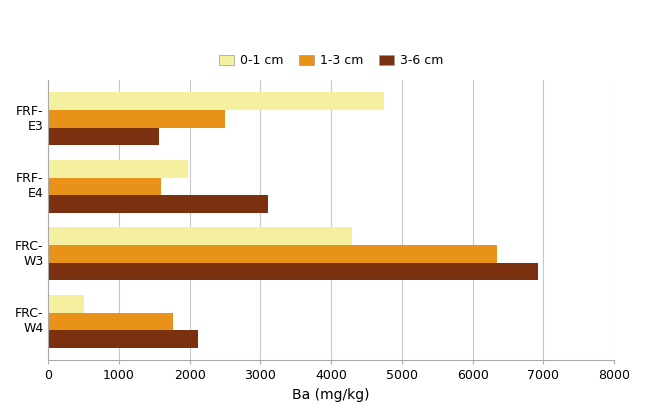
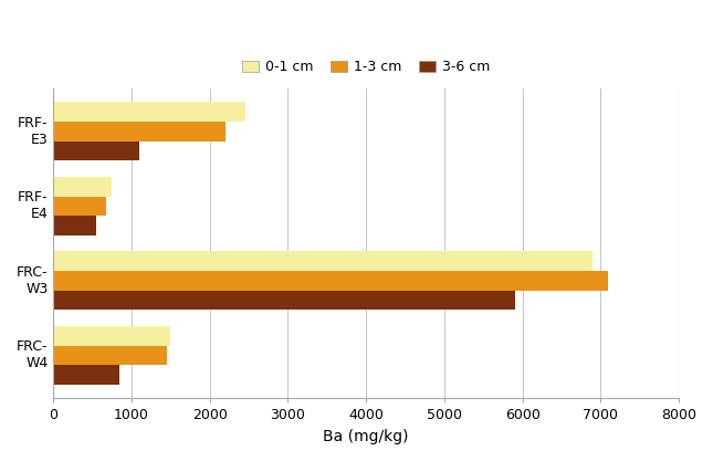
0-1 cm/FRF- E3: 4740 -> 2450
1-3 cm/FRF- E3: 2500 -> 2200
3-6 cm/FRF- E3: 1560 -> 1100
0-1 cm/FRF- E4: 1980 -> 750
1-3 cm/FRF- E4: 1600 -> 680
3-6 cm/FRF- E4: 3100 -> 550
0-1 cm/FRC- W3: 4300 -> 6900
1-3 cm/FRC- W3: 6340 -> 7100
3-6 cm/FRC- W3: 6920 -> 5900
0-1 cm/FRC- W4: 500 -> 1500
1-3 cm/FRC- W4: 1760 -> 1450
3-6 cm/FRC- W4: 2120 -> 850
